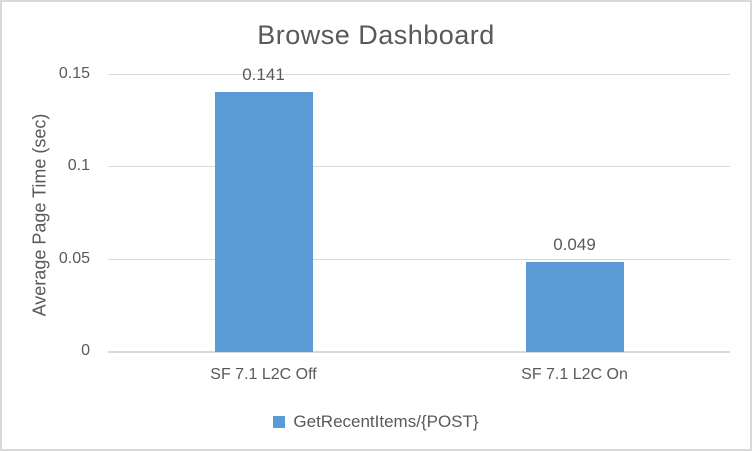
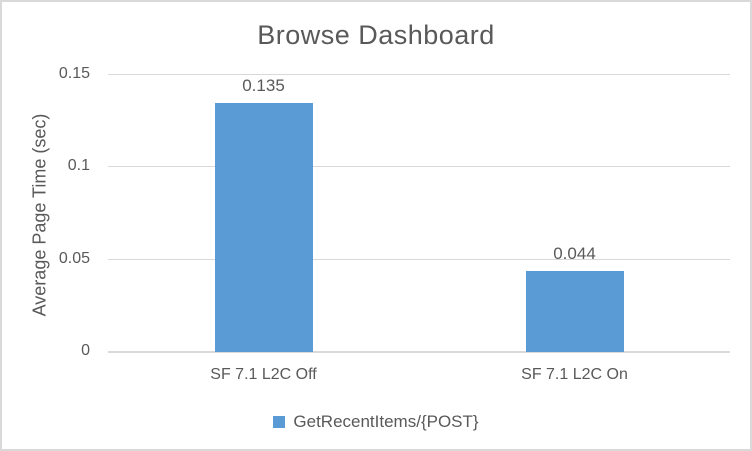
SF 7.1 L2C Off: 0.141 -> 0.135
SF 7.1 L2C On: 0.049 -> 0.044
